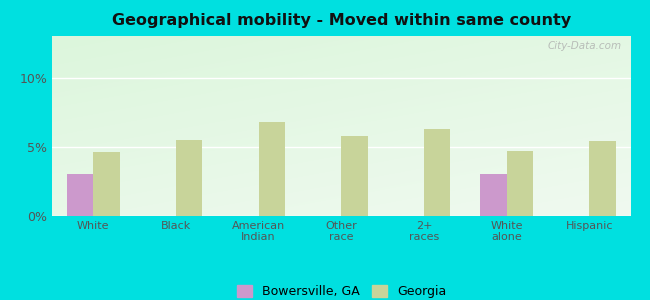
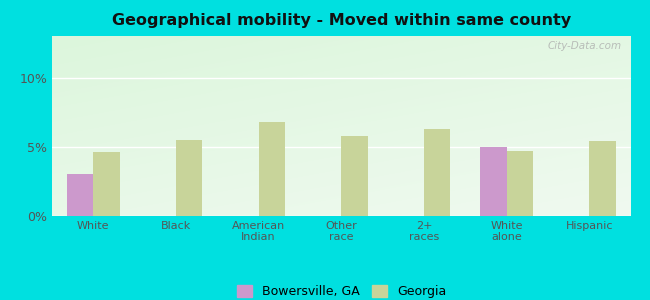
Bowersville, GA/White alone: 3% -> 5%
